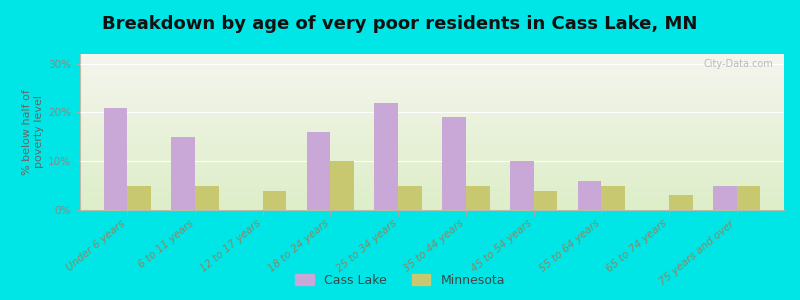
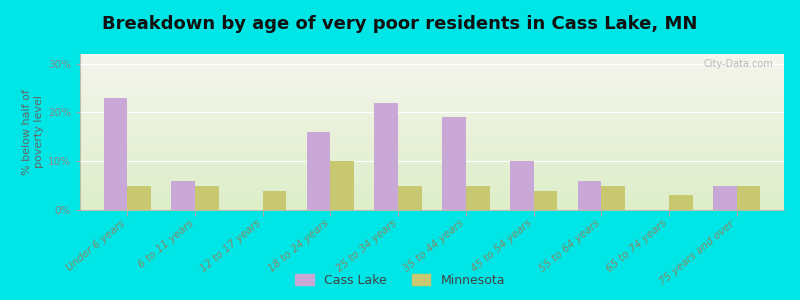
Cass Lake/Under 6 years: 21% -> 23%
Cass Lake/6 to 11 years: 15% -> 6%
